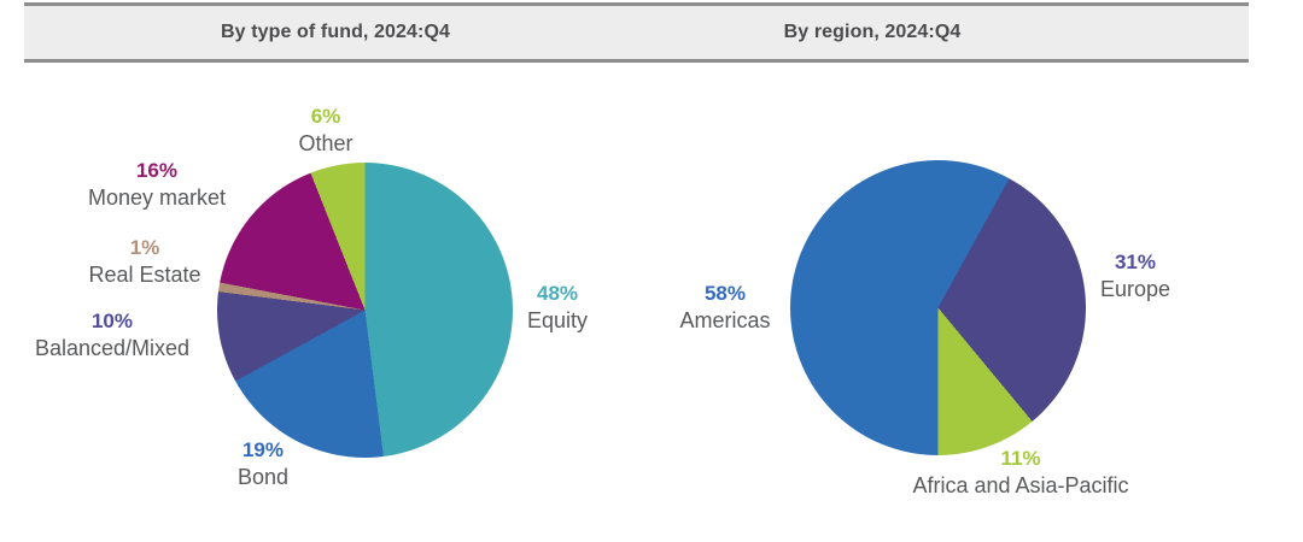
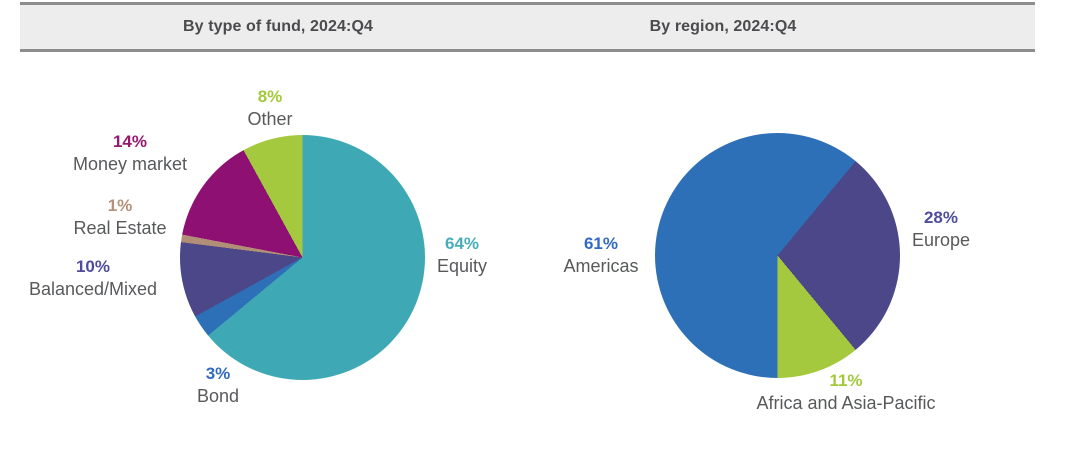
By type of fund, 2024:Q4/Equity: 48% -> 64%
By type of fund, 2024:Q4/Bond: 19% -> 3%
By type of fund, 2024:Q4/Money market: 16% -> 14%
By type of fund, 2024:Q4/Other: 6% -> 8%
By region, 2024:Q4/Americas: 58% -> 61%
By region, 2024:Q4/Europe: 31% -> 28%
